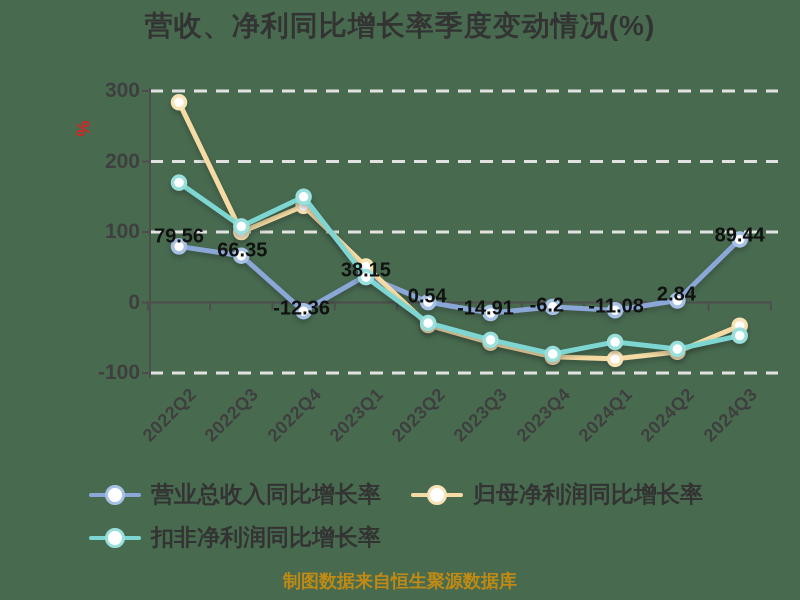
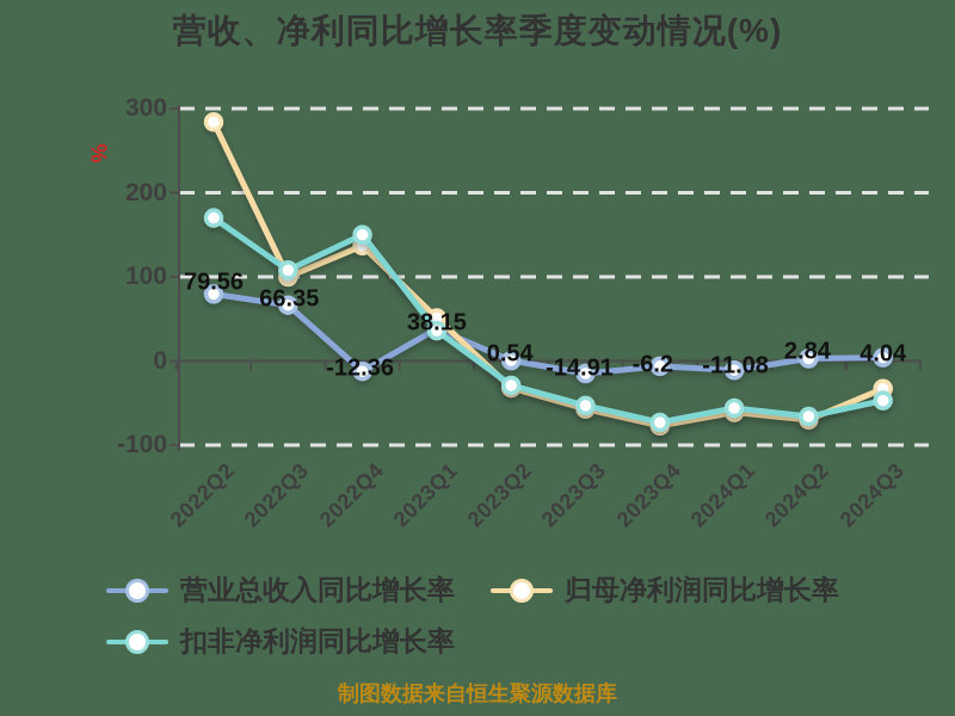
归母净利润同比增长率/2024Q1: -80 -> -60
营业总收入同比增长率/2024Q3: 89.44 -> 4.04
